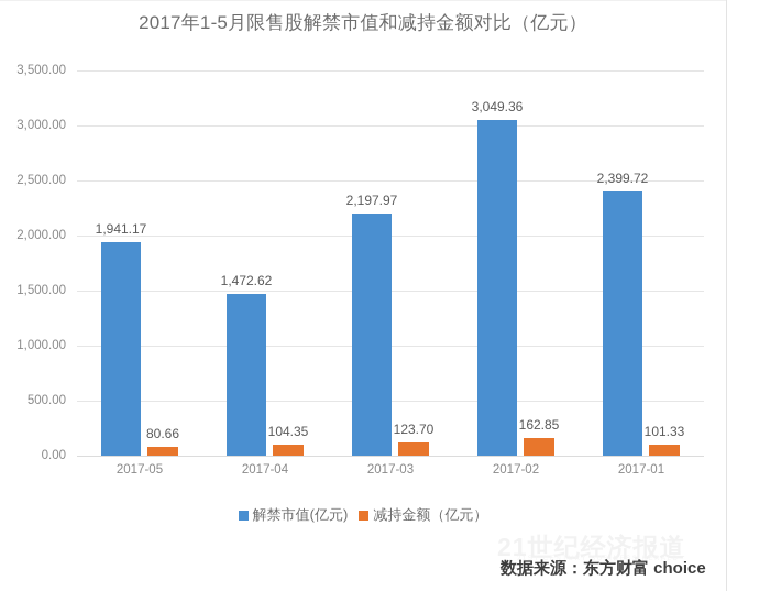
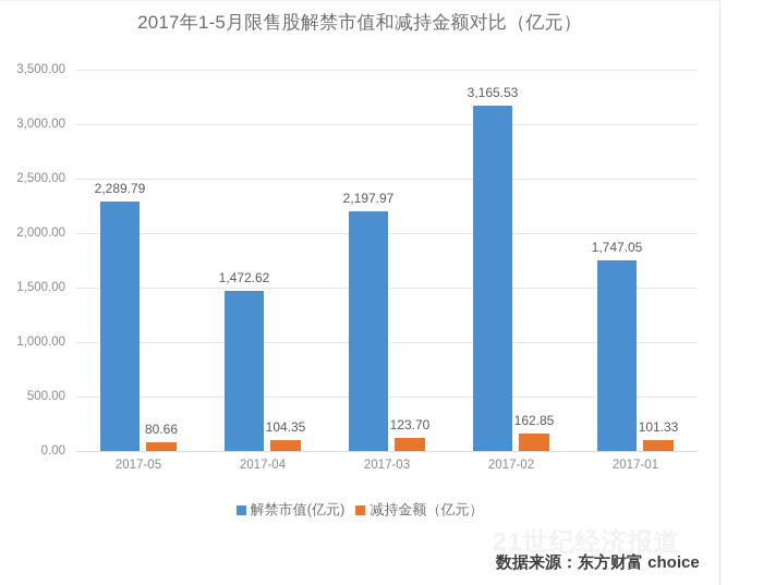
解禁市值(亿元)/2017-05: 1,941.17 -> 2,289.79
解禁市值(亿元)/2017-02: 3,049.36 -> 3,165.53
解禁市值(亿元)/2017-01: 2,399.72 -> 1,747.05
